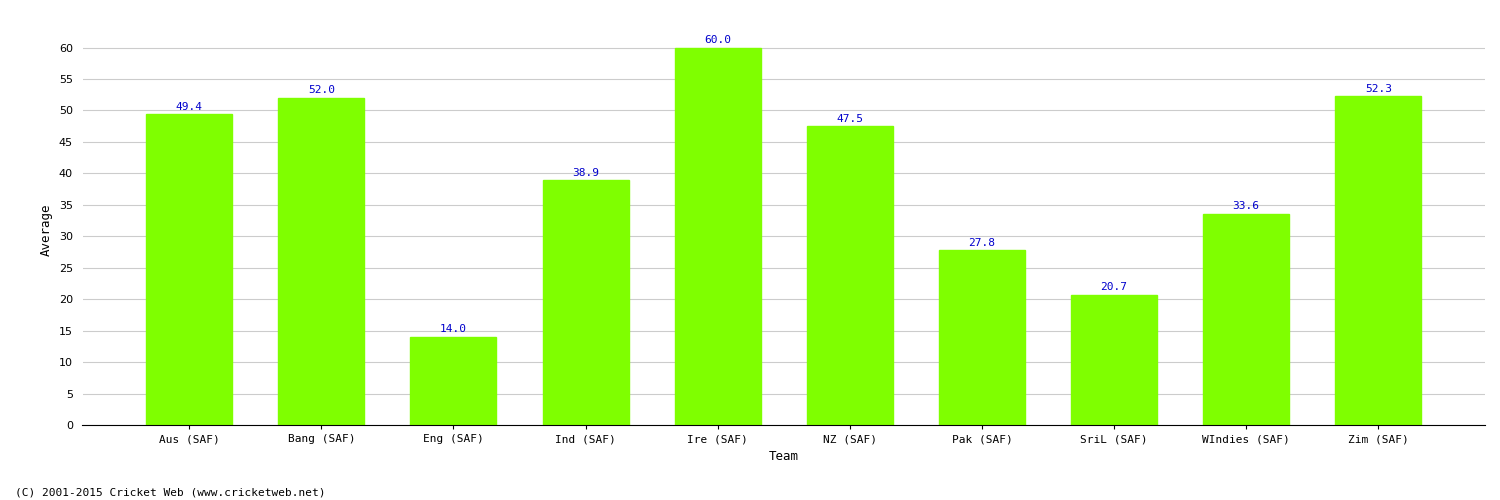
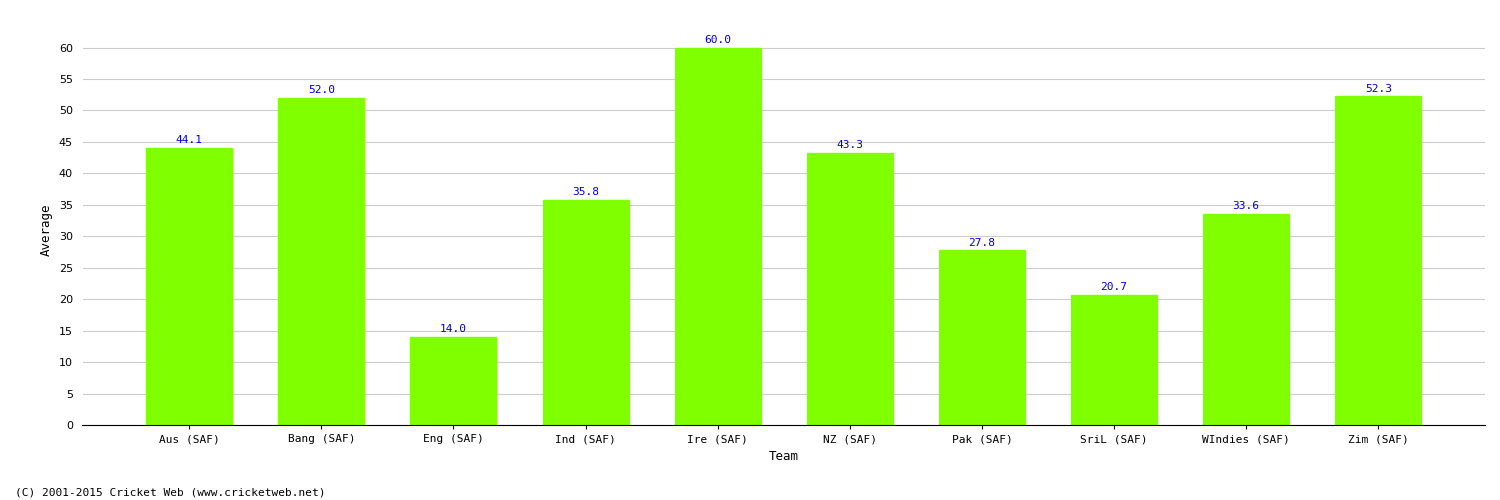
Aus (SAF): 49.4 -> 44.1
Ind (SAF): 38.9 -> 35.8
NZ (SAF): 47.5 -> 43.3
